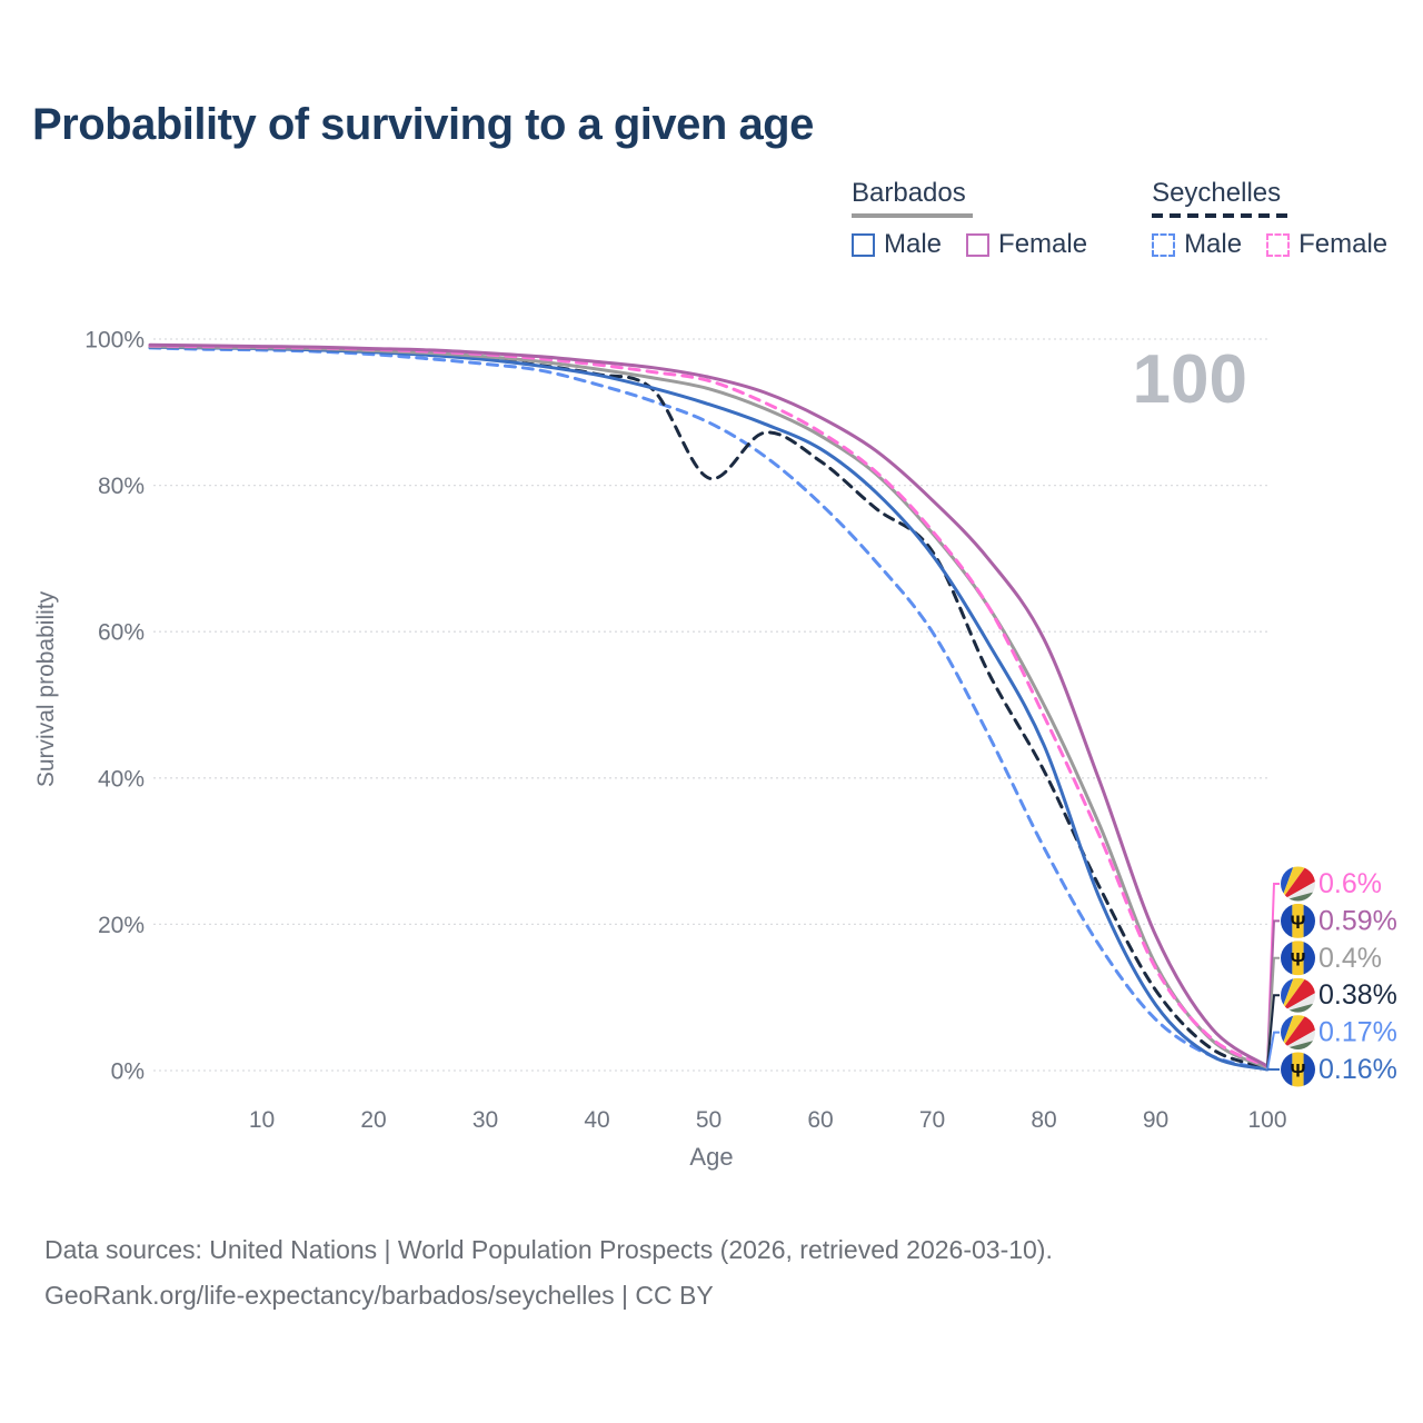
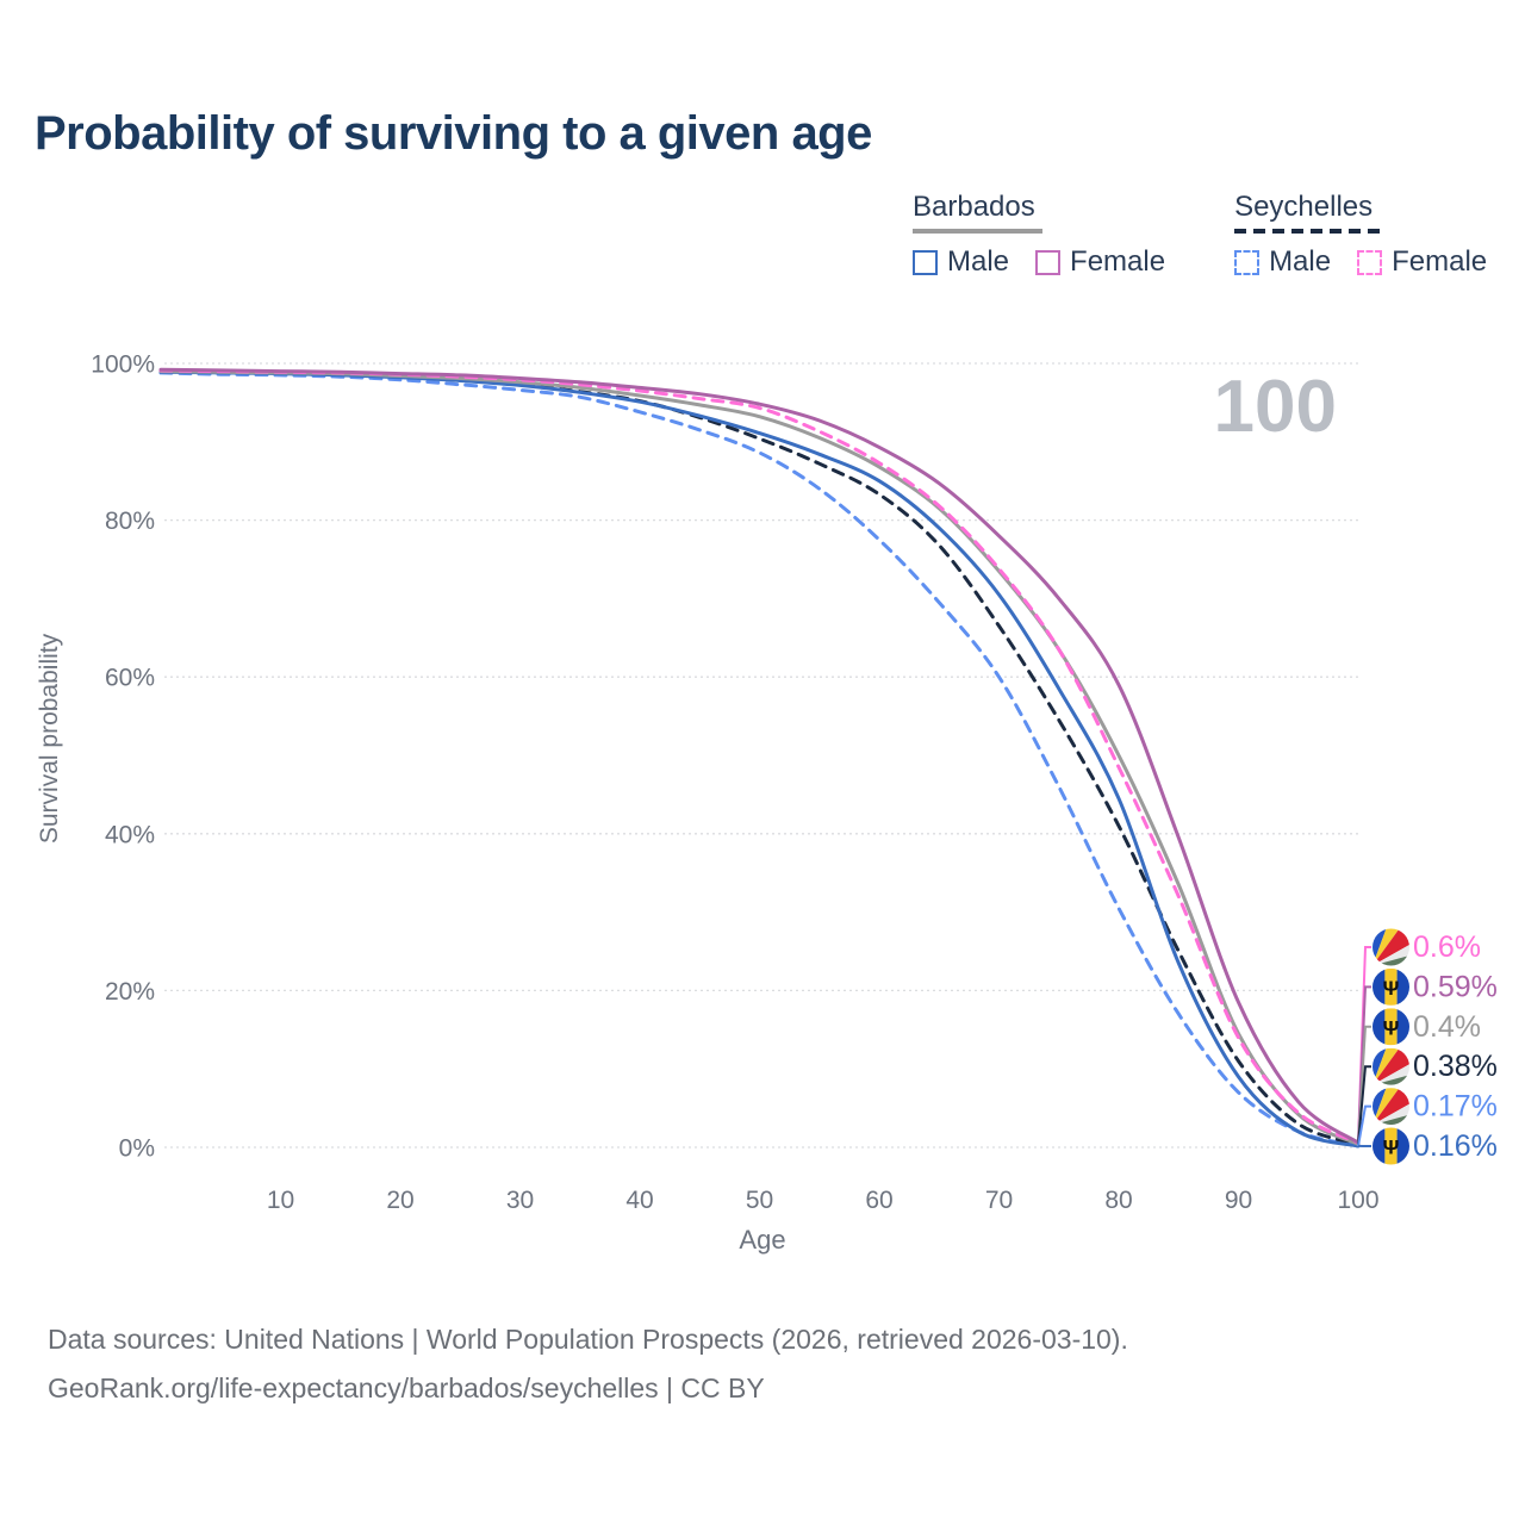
Seychelles/50: 81% -> 90%
Seychelles/70: 71% -> 66%
